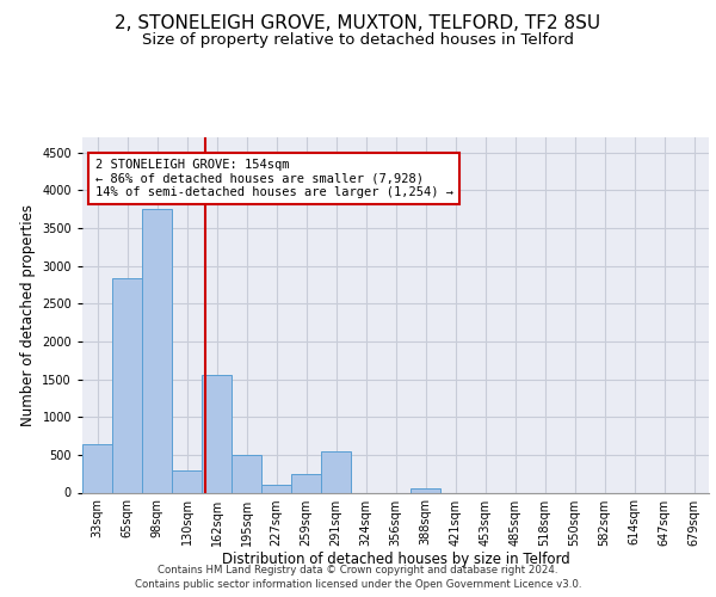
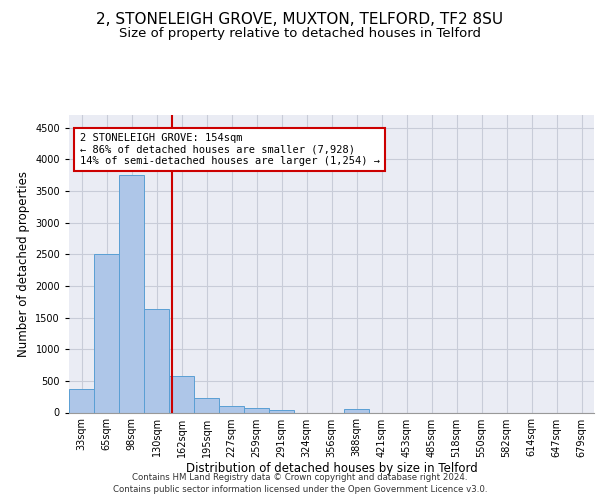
33sqm: 640 -> 370
65sqm: 2840 -> 2500
130sqm: 300 -> 1640
162sqm: 1560 -> 580
195sqm: 500 -> 220
259sqm: 240 -> 60
291sqm: 540 -> 40
